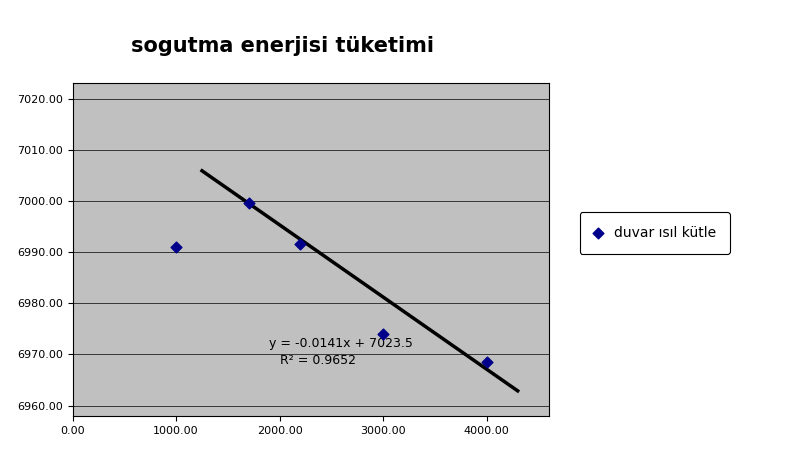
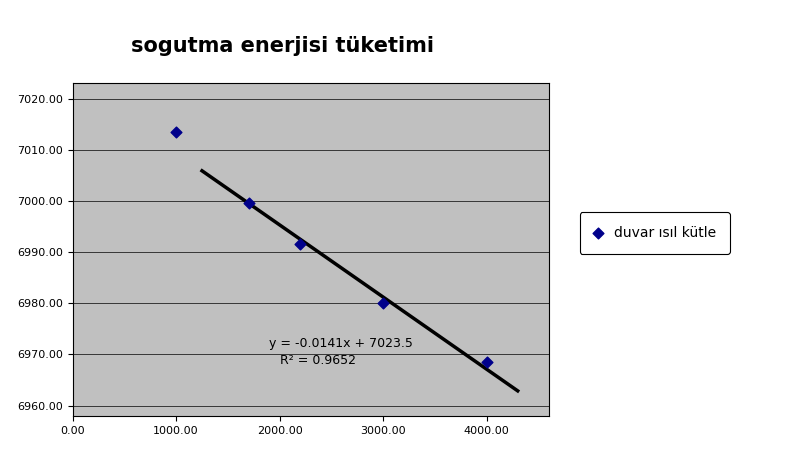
1000.00: 6991.0 -> 7013.5
3000.00: 6974.0 -> 6980.0
